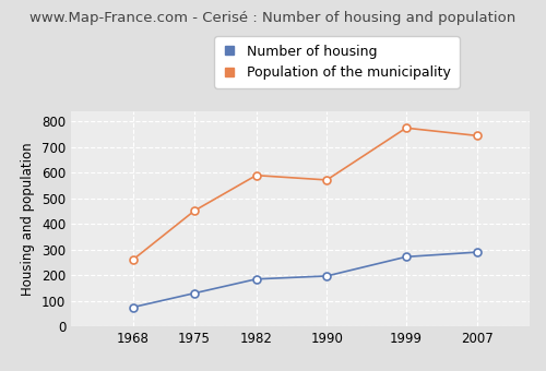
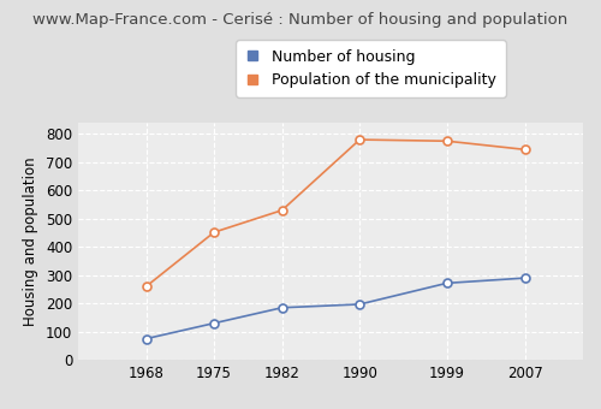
Population of the municipality/1982: 590 -> 530
Population of the municipality/1990: 572 -> 780
